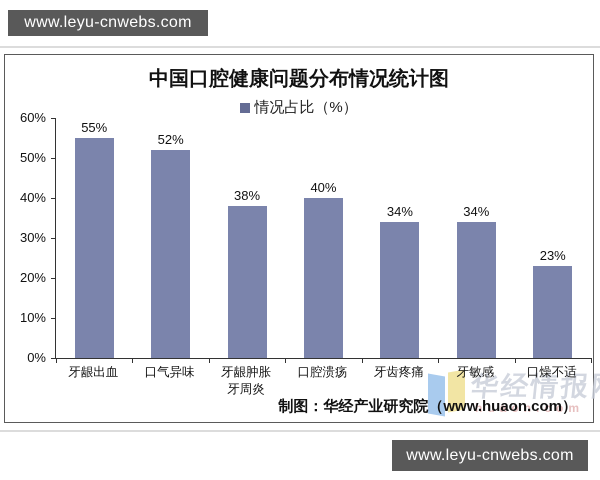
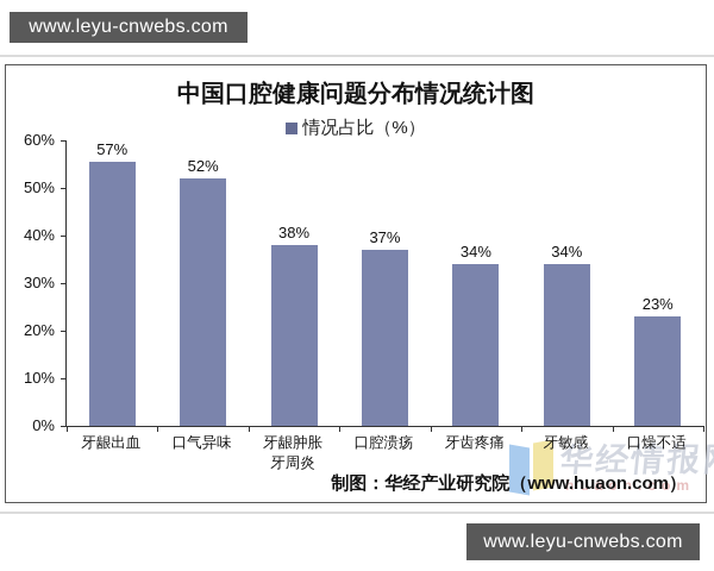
牙龈出血: 55% -> 57%
口腔溃疡: 40% -> 37%
